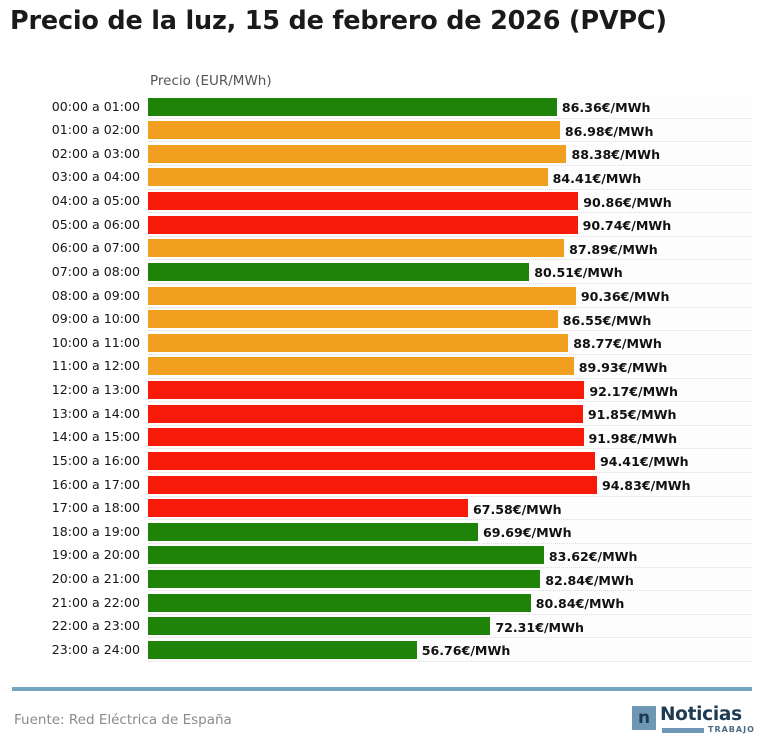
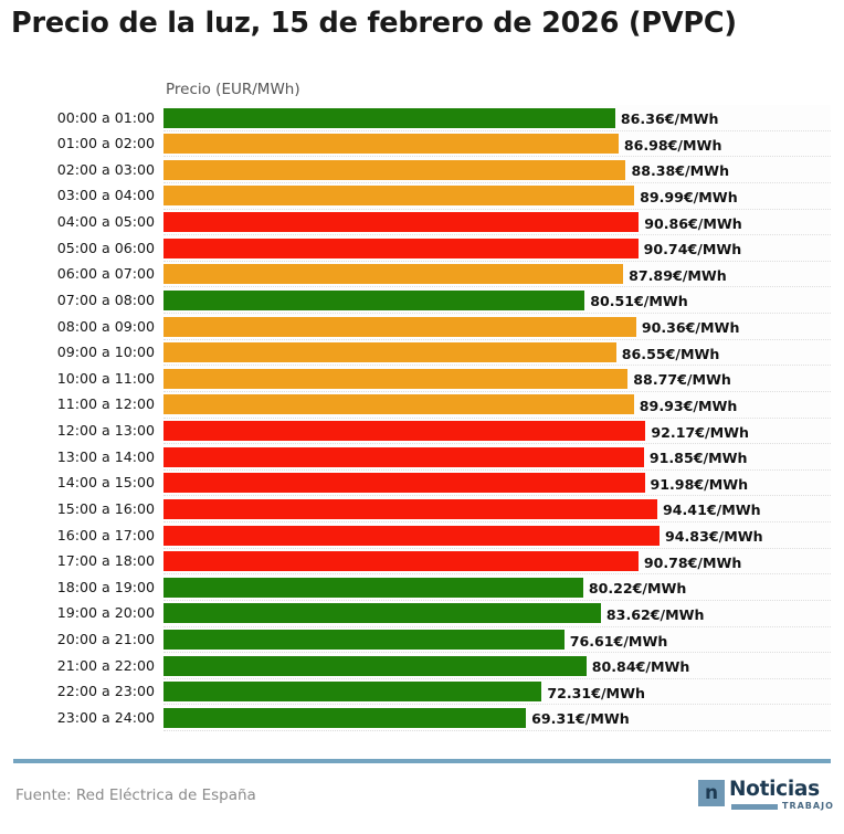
03:00 a 04:00: 84.41 -> 89.99
17:00 a 18:00: 67.58 -> 90.78
18:00 a 19:00: 69.69 -> 80.22
20:00 a 21:00: 82.84 -> 76.61
23:00 a 24:00: 56.76 -> 69.31
